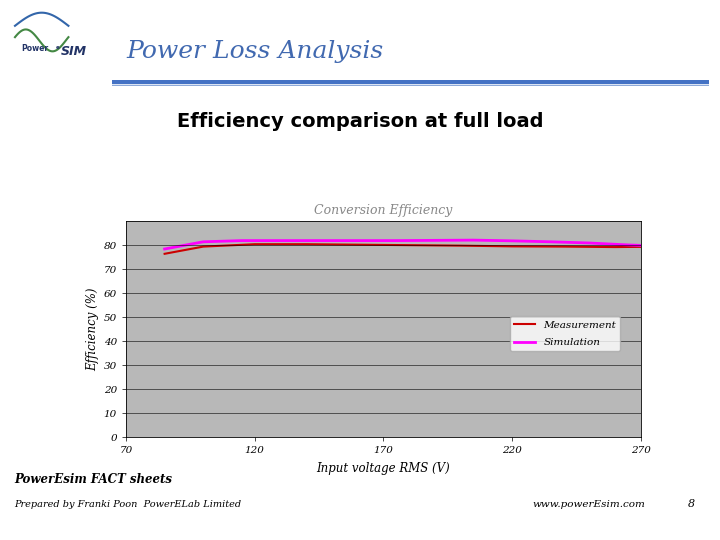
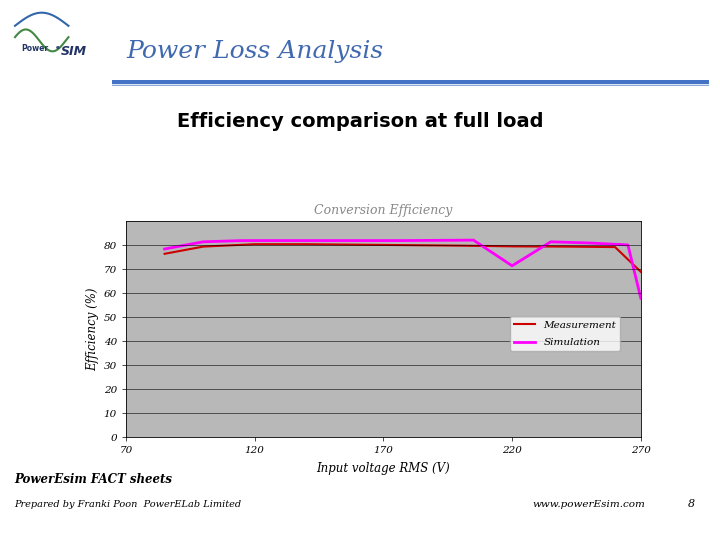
Conversion Efficiency/Simulation/220: 81.9 -> 71.5
Conversion Efficiency/Measurement/270: 79.4 -> 69.0
Conversion Efficiency/Simulation/270: 80.0 -> 58.0
